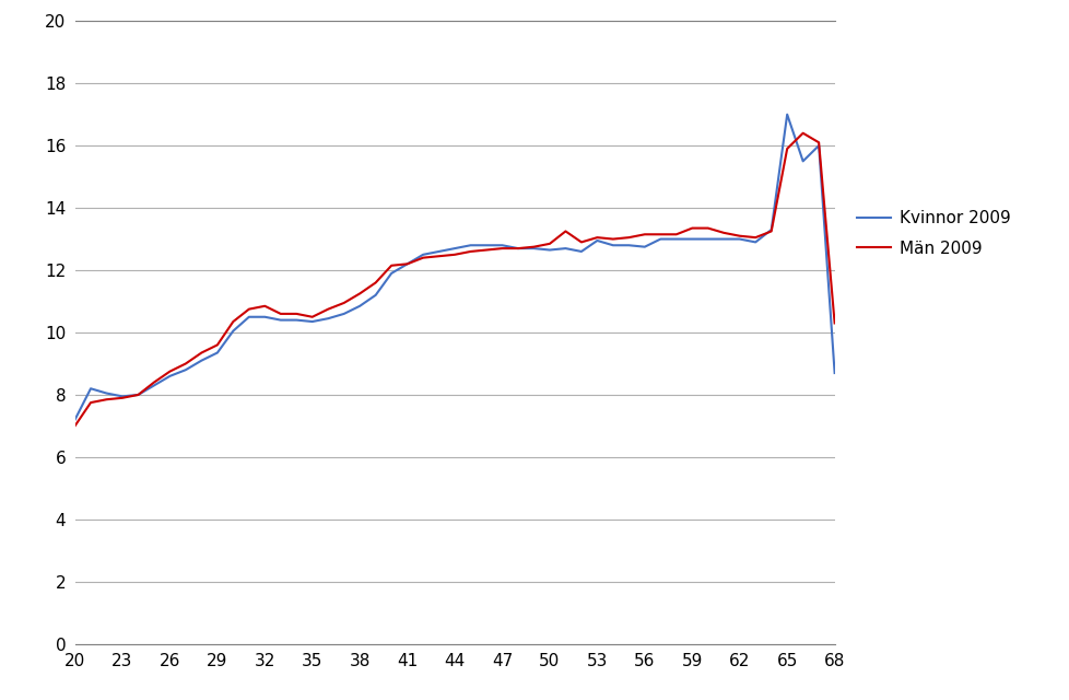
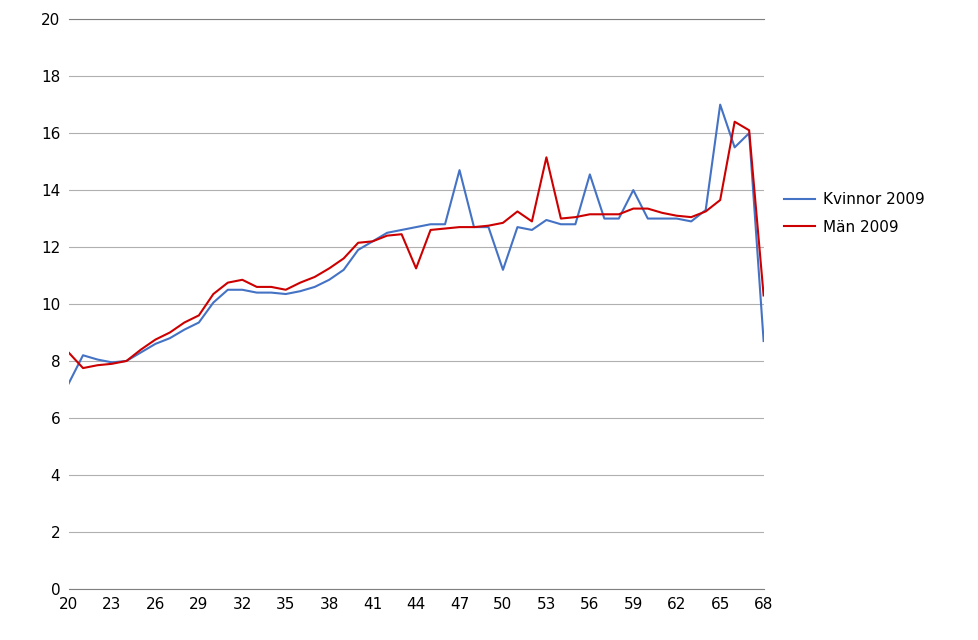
Män 2009/20: 7.00 -> 8.30
Män 2009/44: 12.50 -> 11.25
Kvinnor 2009/47: 12.80 -> 14.70
Kvinnor 2009/50: 12.65 -> 11.20
Män 2009/53: 13.05 -> 15.15
Kvinnor 2009/56: 12.75 -> 14.55
Kvinnor 2009/59: 13.00 -> 14.00
Män 2009/65: 15.90 -> 13.65
